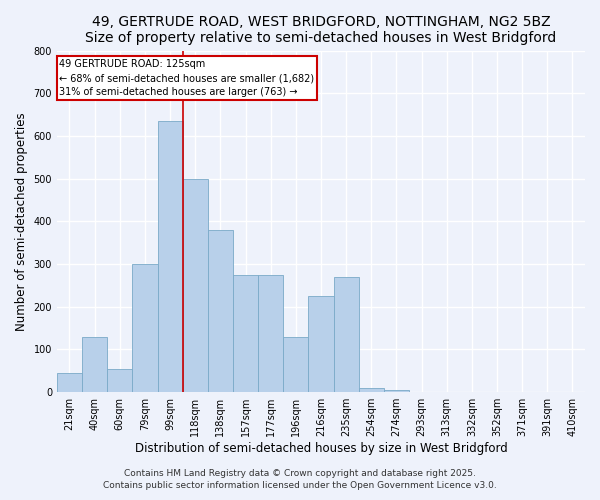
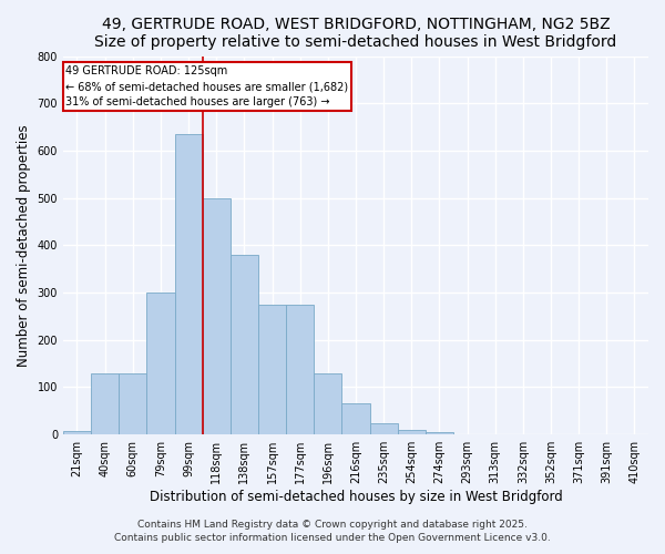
21sqm: 45 -> 8
60sqm: 55 -> 130
216sqm: 225 -> 65
235sqm: 270 -> 25
